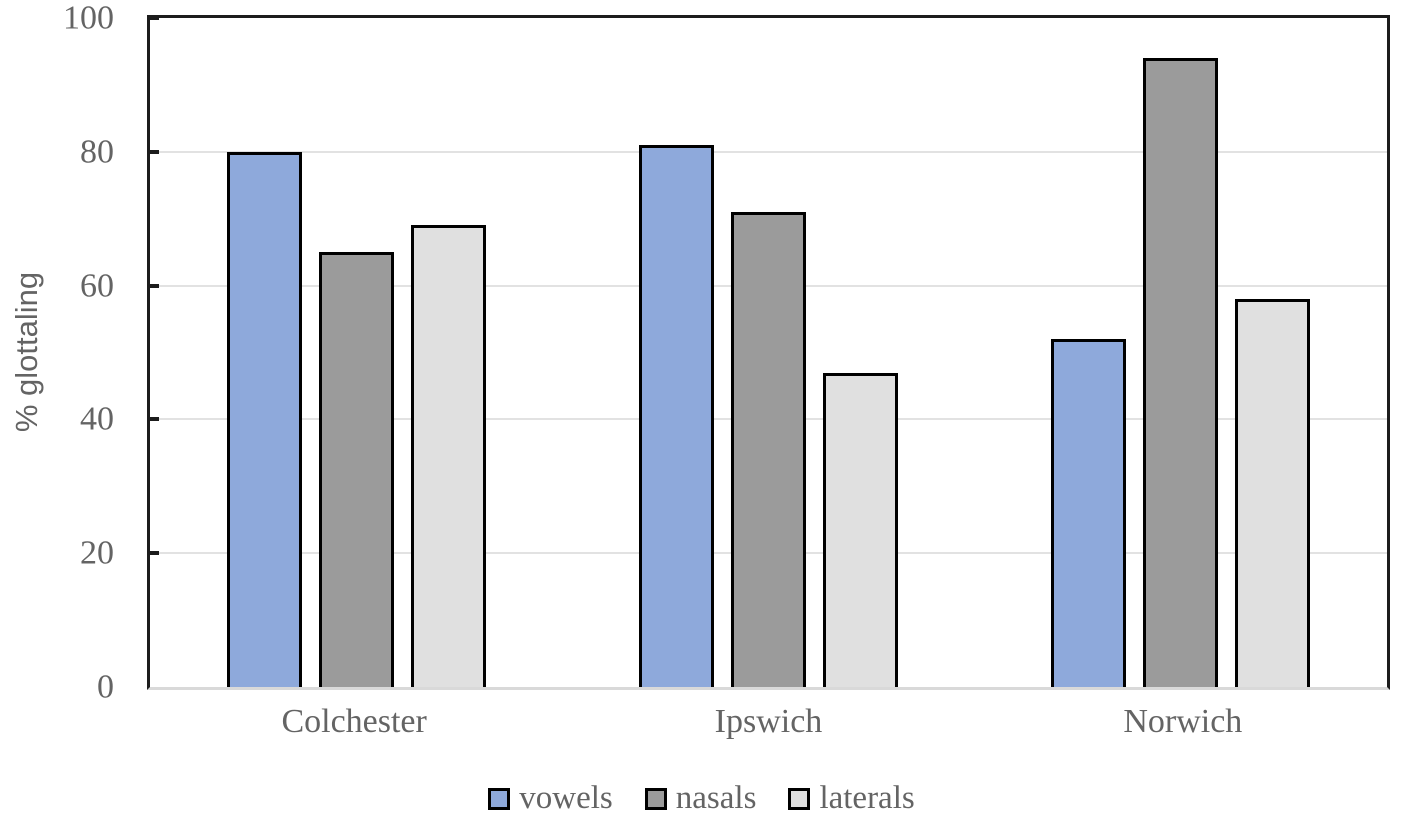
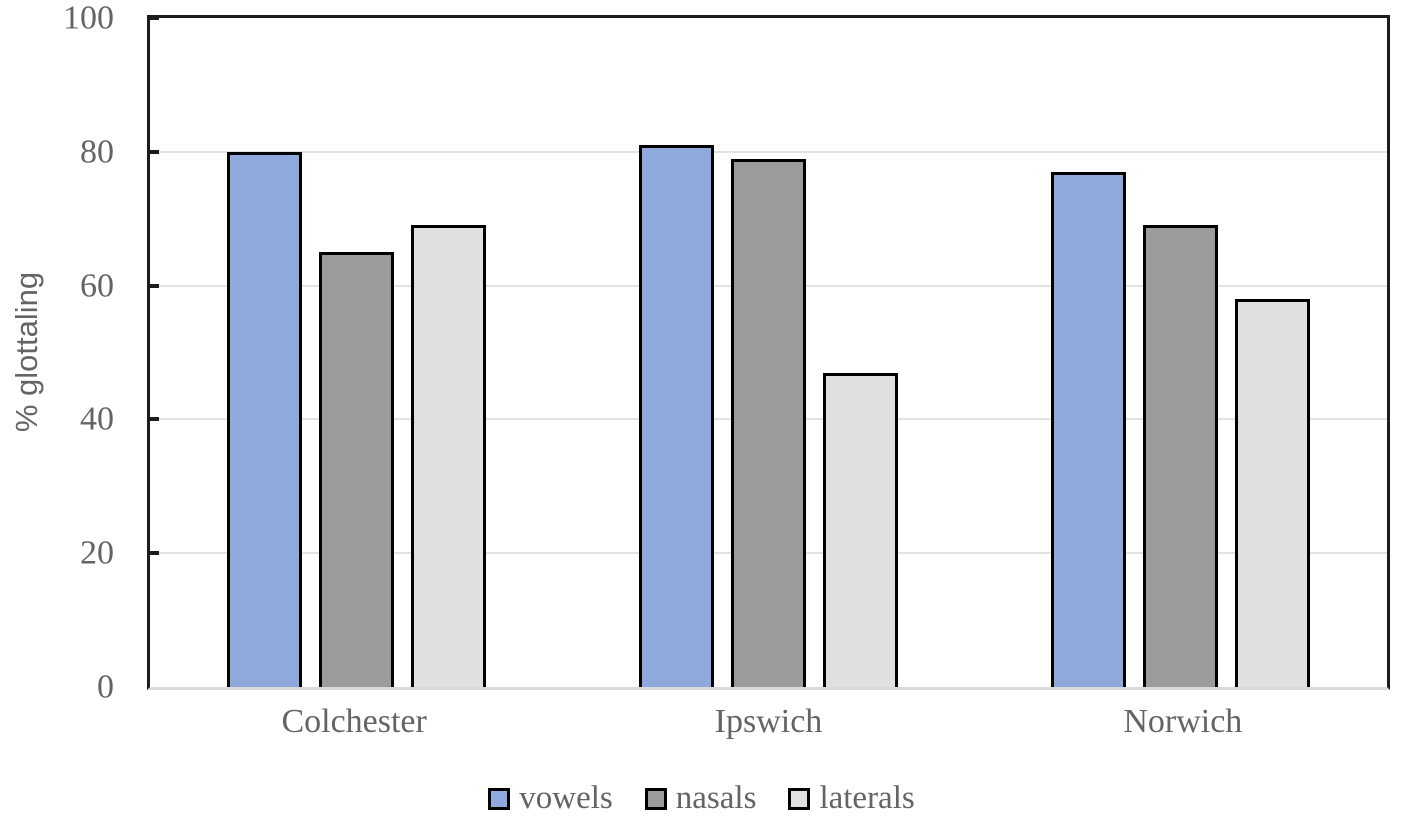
nasals/Ipswich: 71 -> 79
vowels/Norwich: 52 -> 77
nasals/Norwich: 94 -> 69
